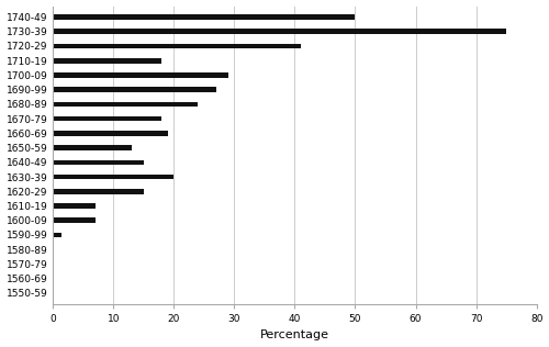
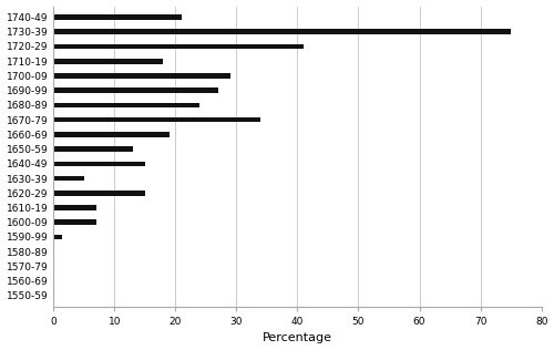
1740-49: 50.0 -> 21.0
1670-79: 18.0 -> 34.0
1630-39: 20.0 -> 5.0
